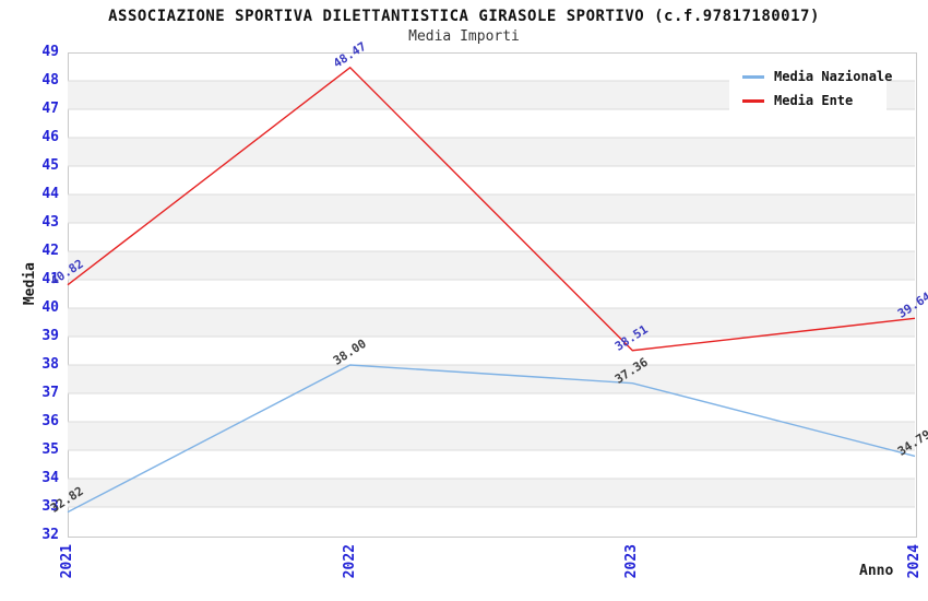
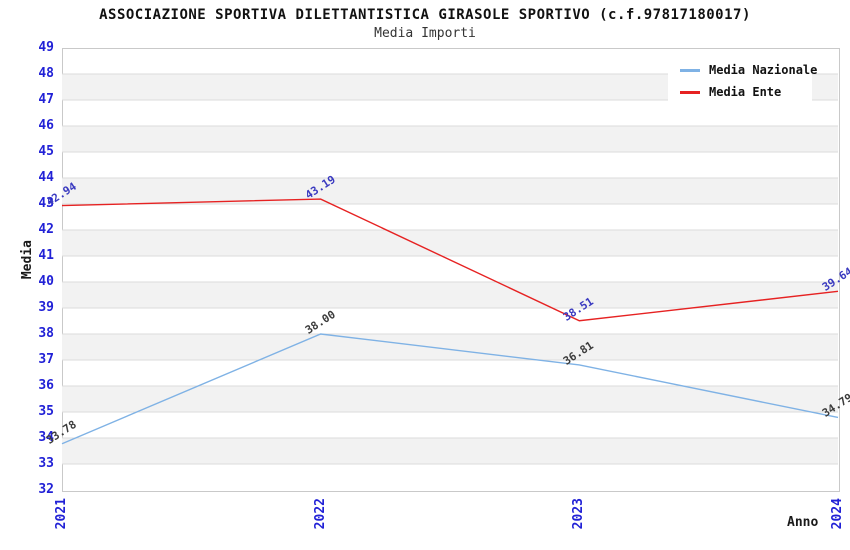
Media Nazionale/2021: 32.82 -> 33.78
Media Ente/2021: 40.82 -> 42.94
Media Ente/2022: 48.47 -> 43.19
Media Nazionale/2023: 37.36 -> 36.81
